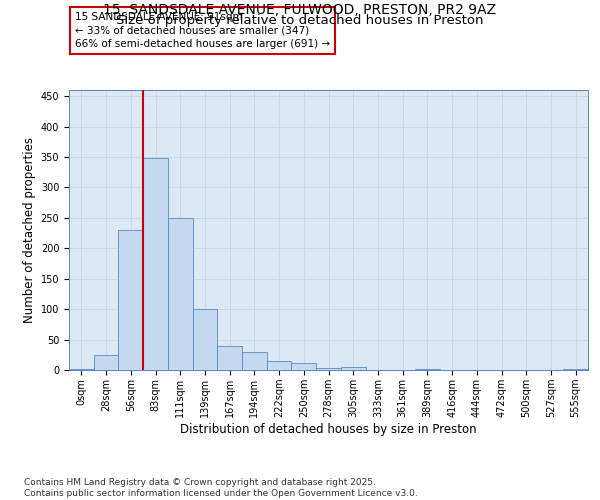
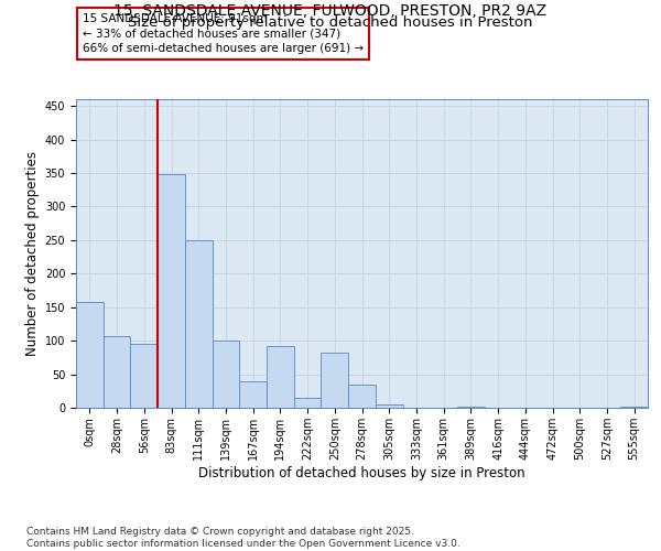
0sqm: 2 -> 158
28sqm: 25 -> 106
56sqm: 230 -> 96
194sqm: 30 -> 92
250sqm: 11 -> 82
278sqm: 4 -> 34
